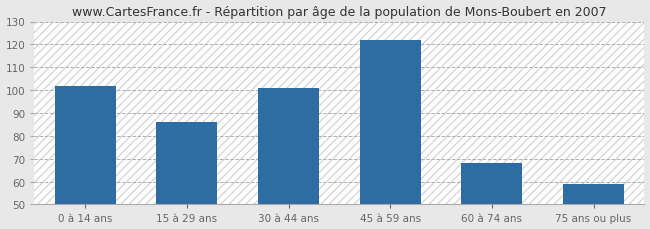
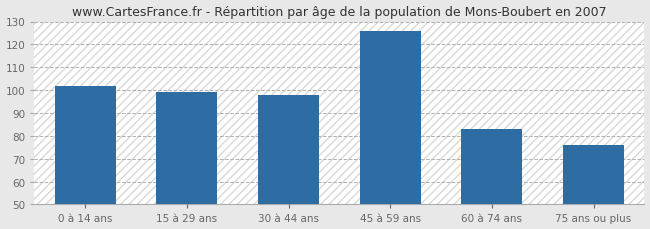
15 à 29 ans: 86 -> 99
30 à 44 ans: 101 -> 98
45 à 59 ans: 122 -> 126
60 à 74 ans: 68 -> 83
75 ans ou plus: 59 -> 76
